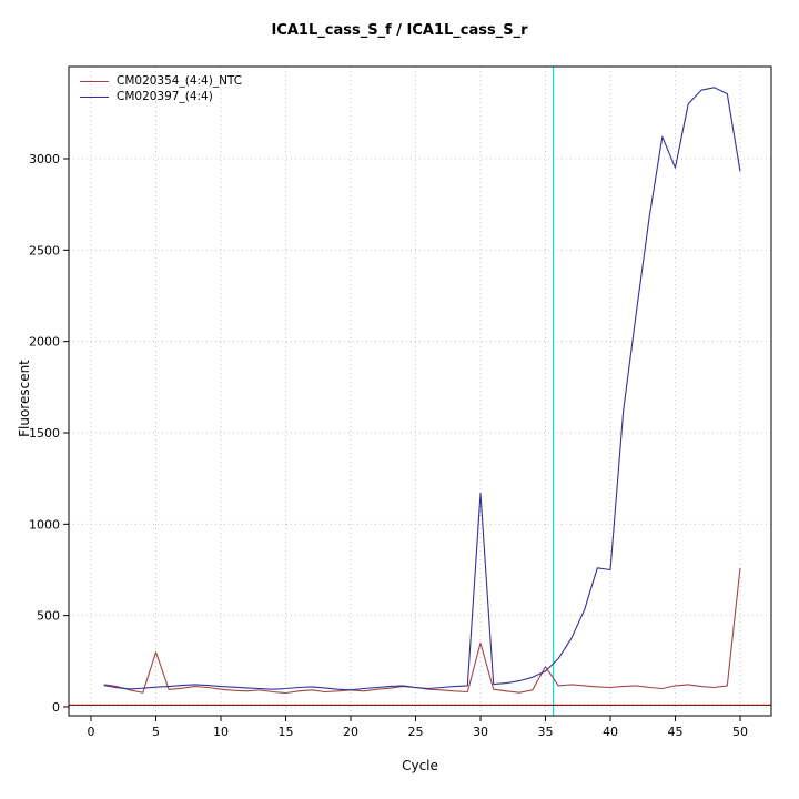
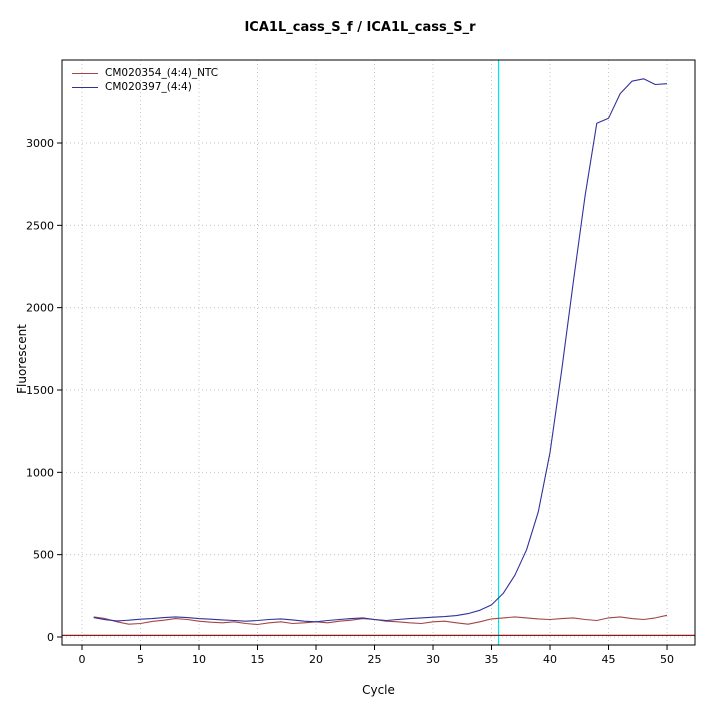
CM020354_(4:4)_NTC/5: 300 -> 80
CM020354_(4:4)_NTC/30: 350 -> 90
CM020397_(4:4)/30: 1170 -> 120
CM020354_(4:4)_NTC/35: 220 -> 110
CM020397_(4:4)/40: 750 -> 1120
CM020397_(4:4)/45: 2950 -> 3150
CM020354_(4:4)_NTC/50: 760 -> 130
CM020397_(4:4)/50: 2930 -> 3360
